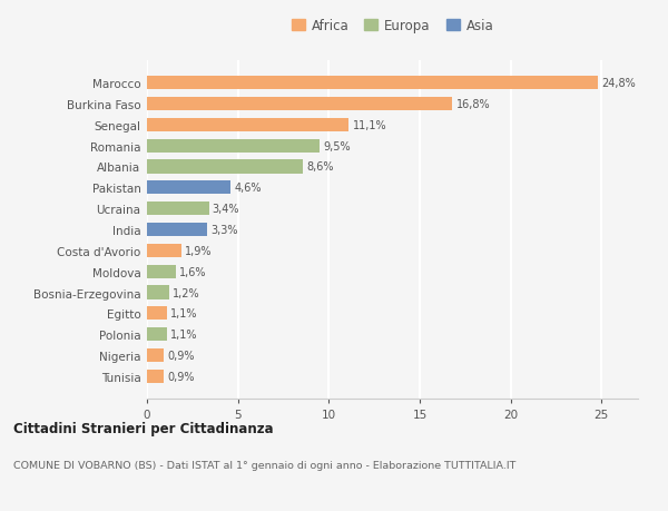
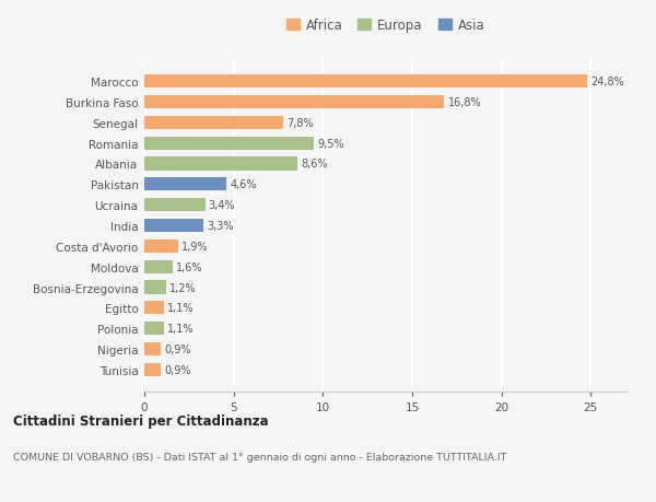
Senegal: 11,1% -> 7,8%
